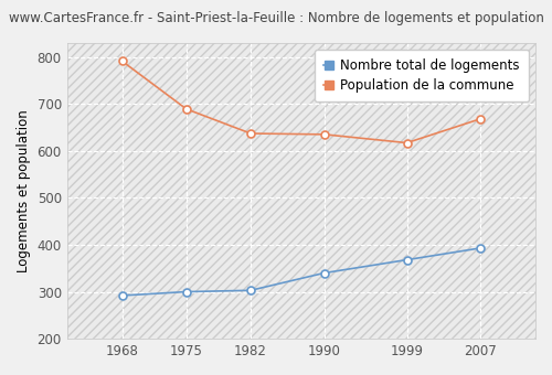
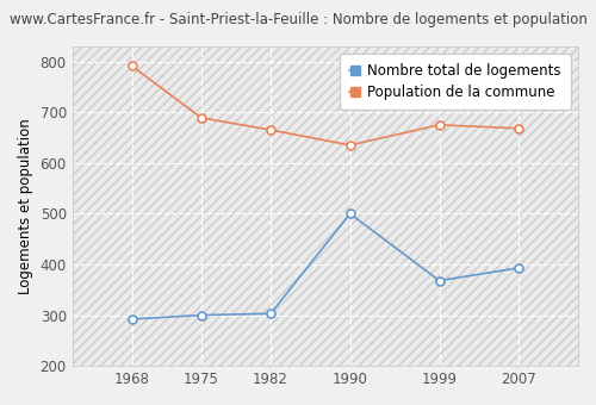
Population de la commune/1982: 637 -> 665
Nombre total de logements/1990: 340 -> 500
Population de la commune/1999: 617 -> 675
